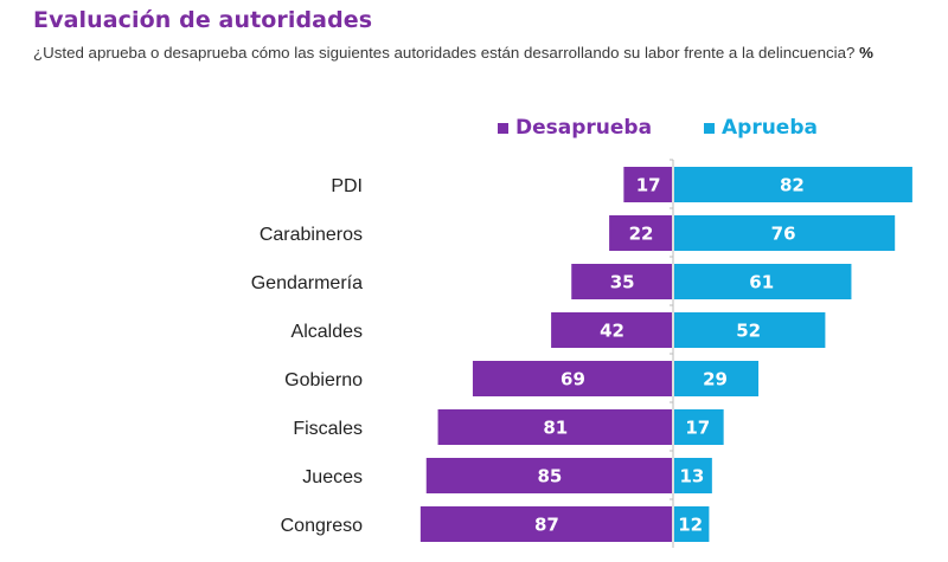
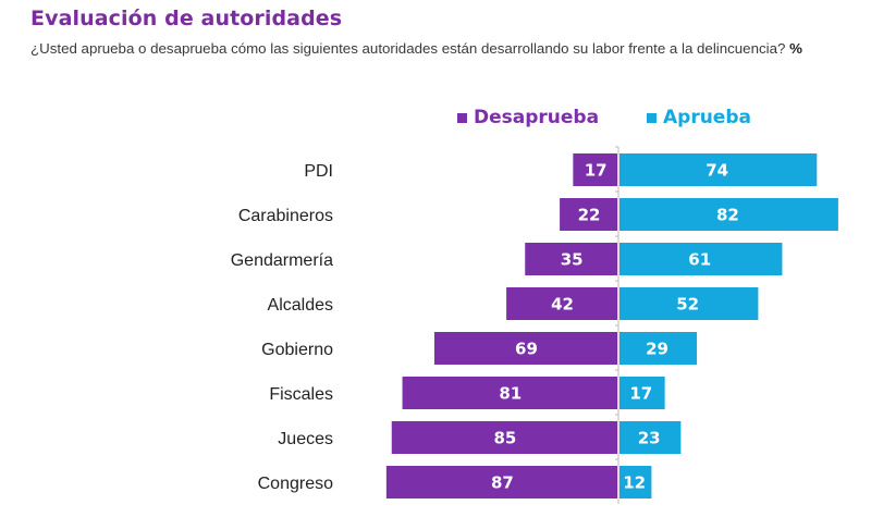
Aprueba/PDI: 82 -> 74
Aprueba/Carabineros: 76 -> 82
Aprueba/Jueces: 13 -> 23
